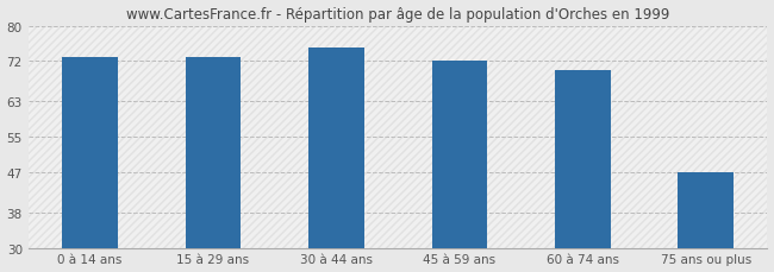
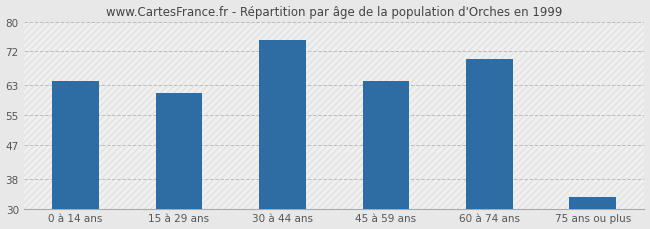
0 à 14 ans: 73 -> 64
15 à 29 ans: 73 -> 61
45 à 59 ans: 72 -> 64
75 ans ou plus: 47 -> 33
